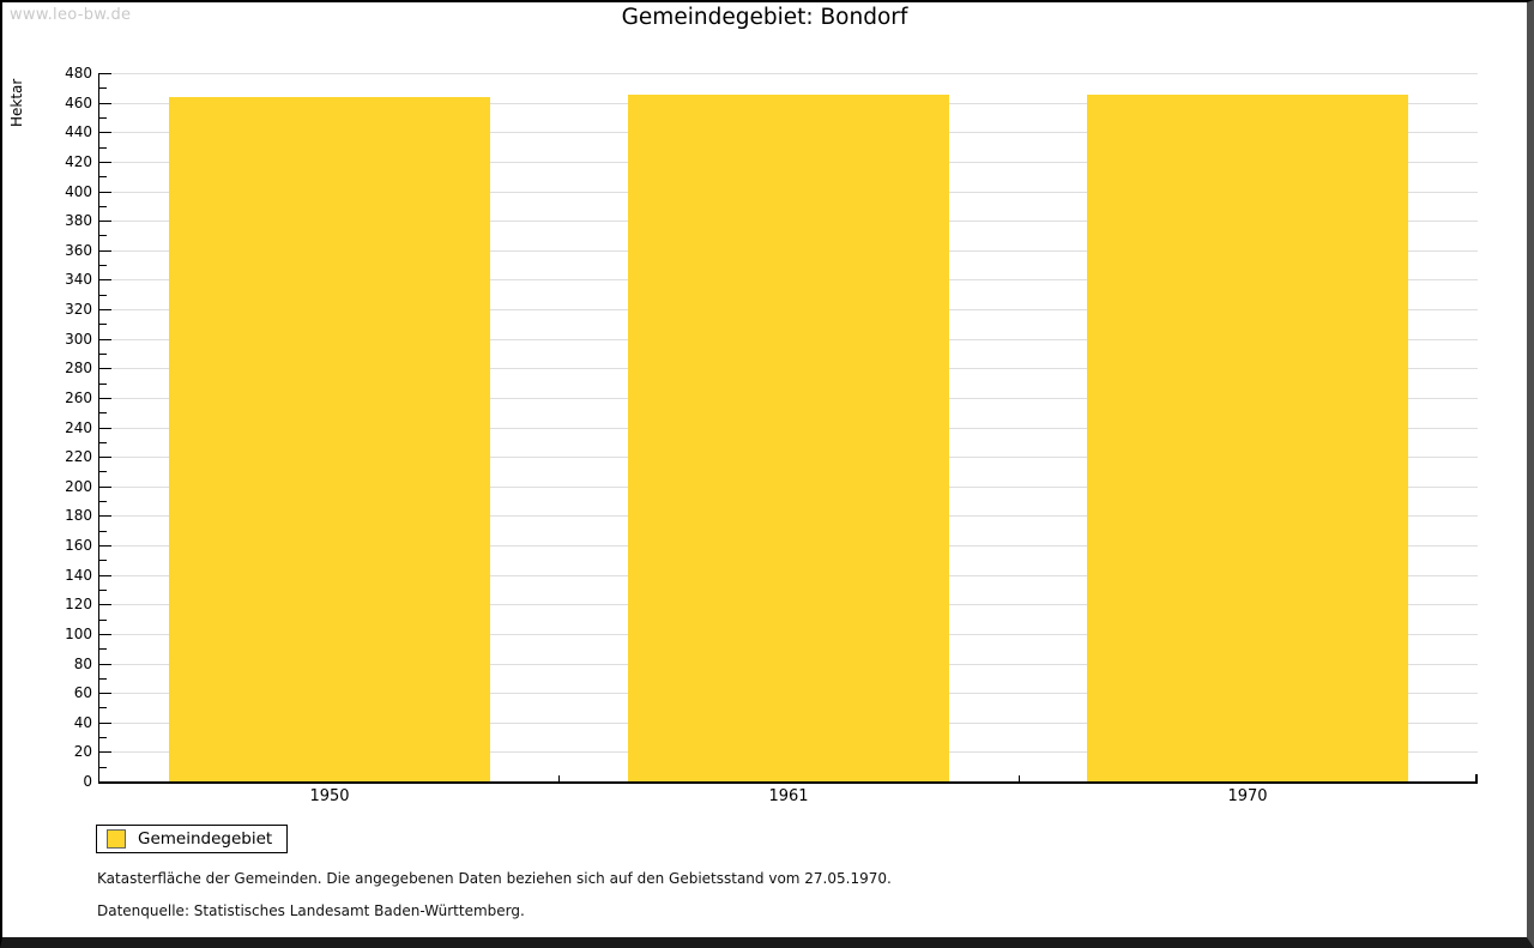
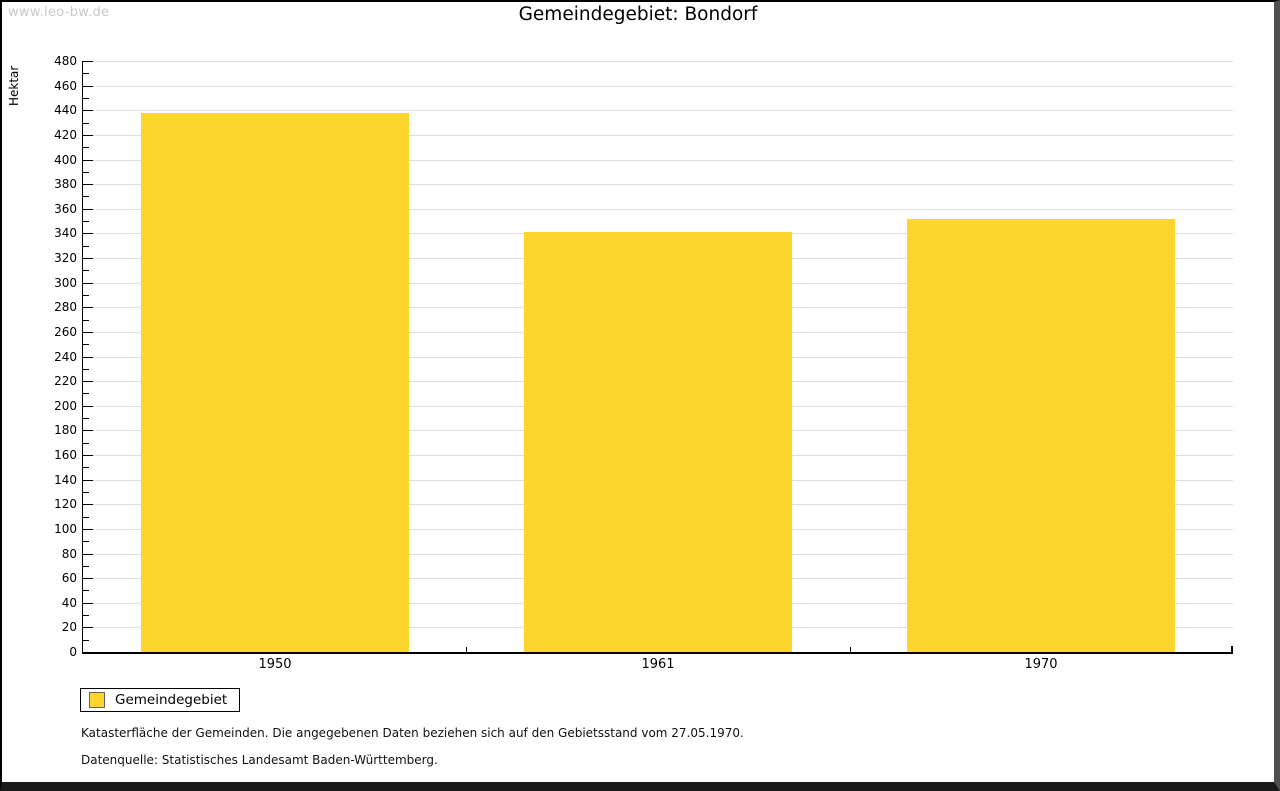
1950: 464 -> 438
1961: 465 -> 341
1970: 465 -> 352
